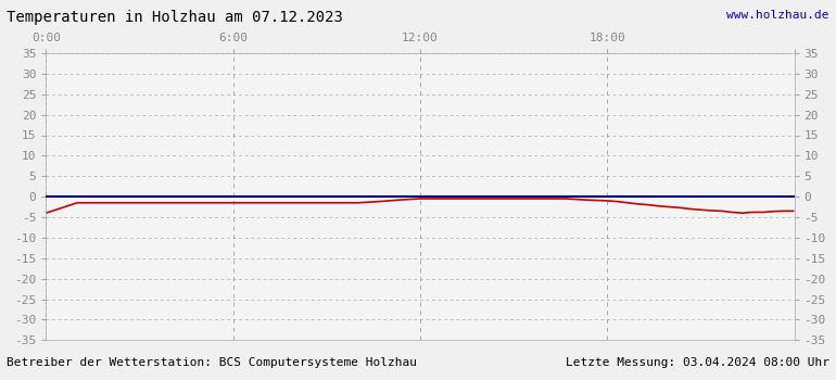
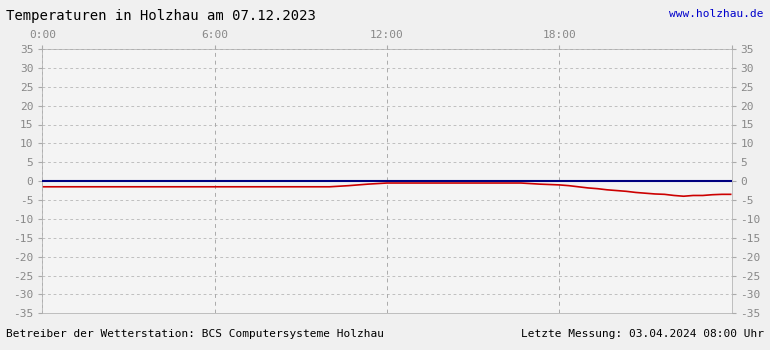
0:00: -4.0 -> -1.5
